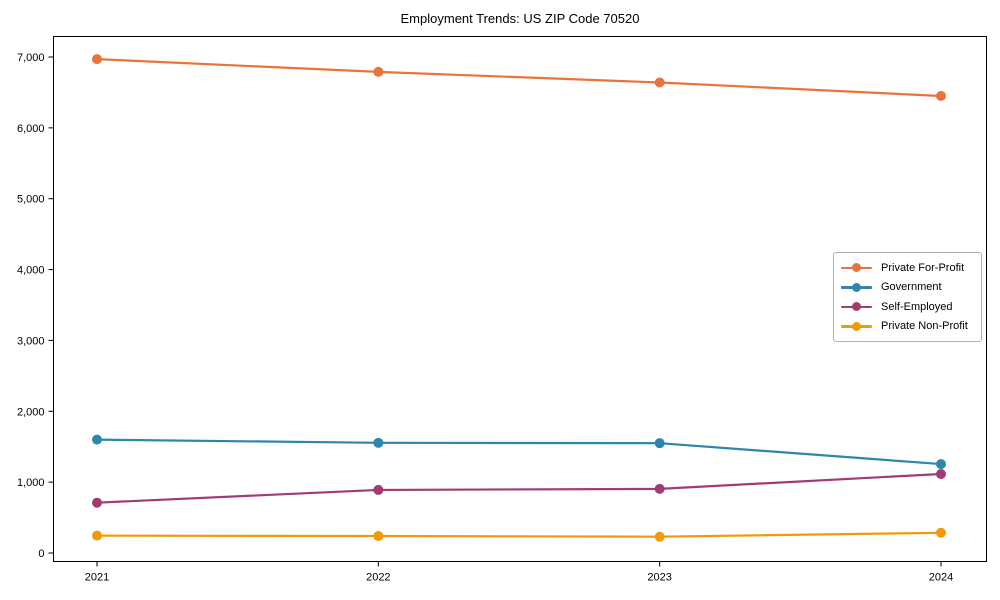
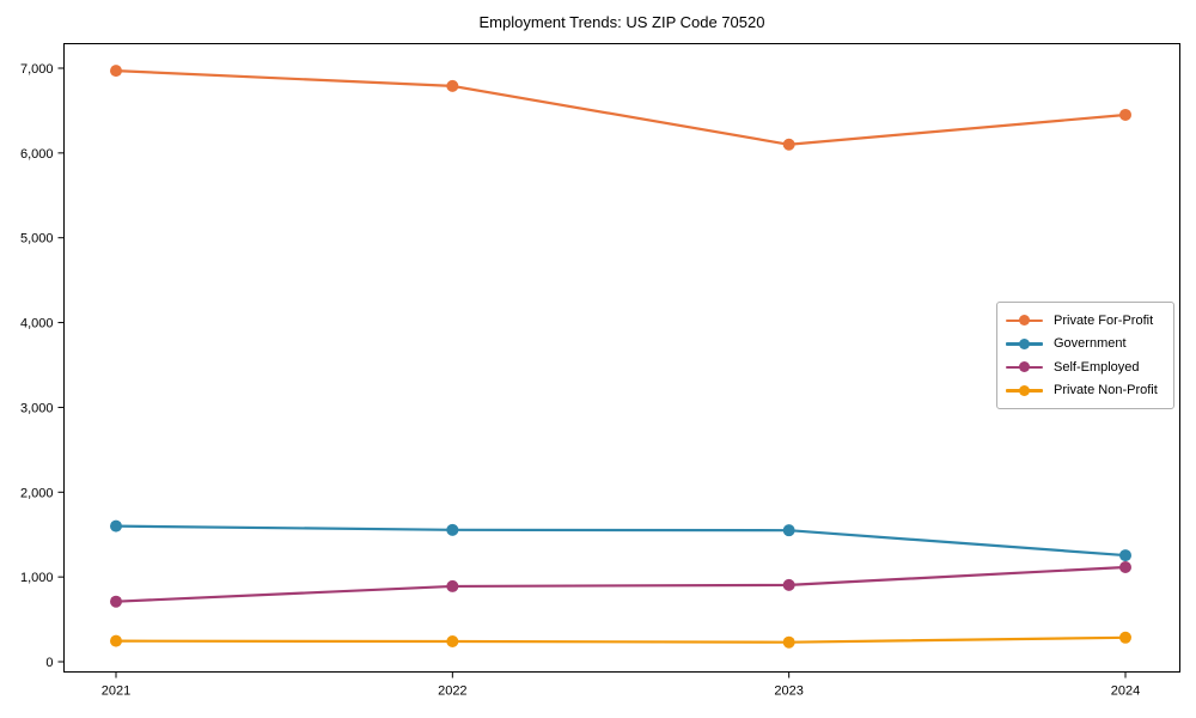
Private For-Profit/2023: 6600 -> 6100
